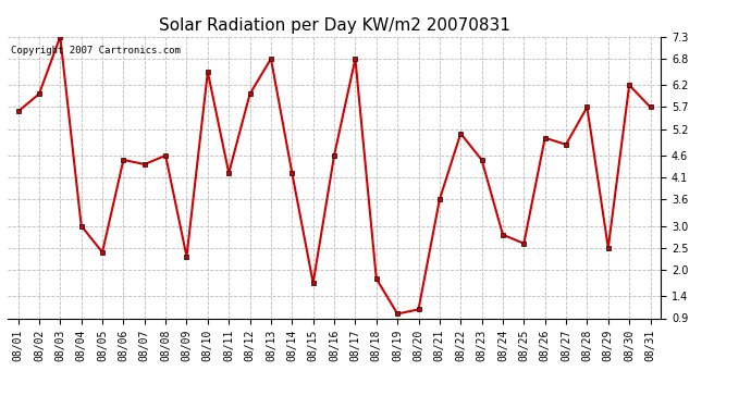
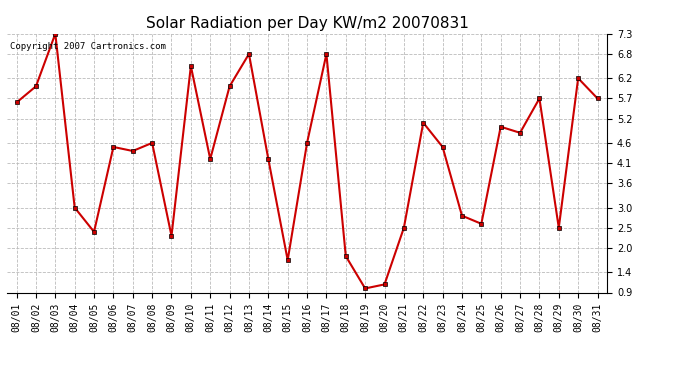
08/21: 3.60 -> 2.50
